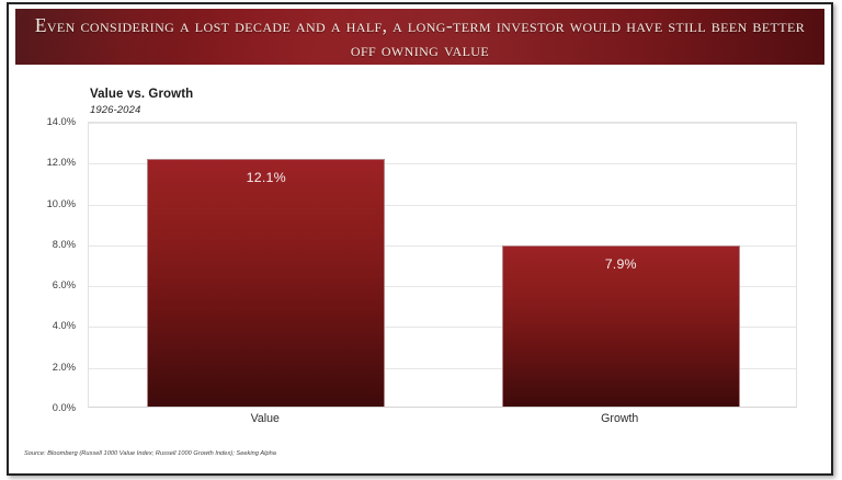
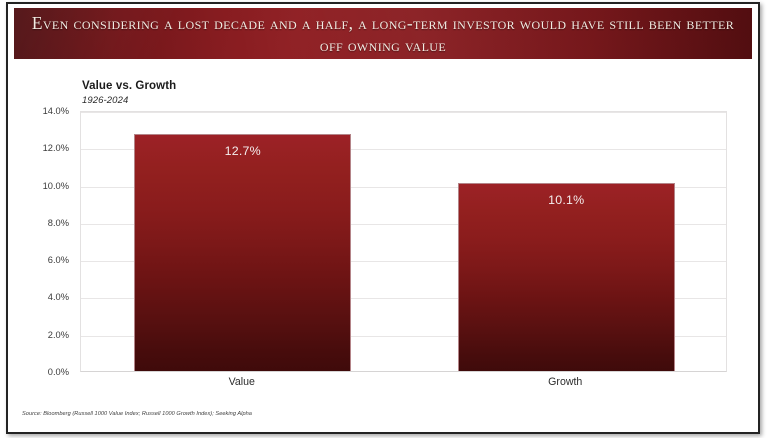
Value: 12.1% -> 12.7%
Growth: 7.9% -> 10.1%
